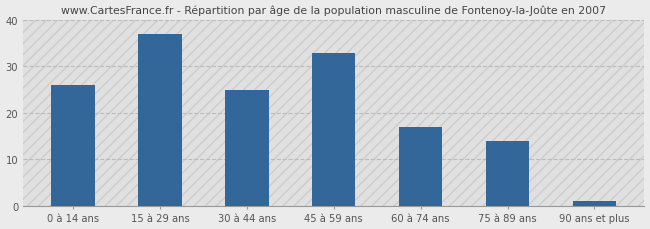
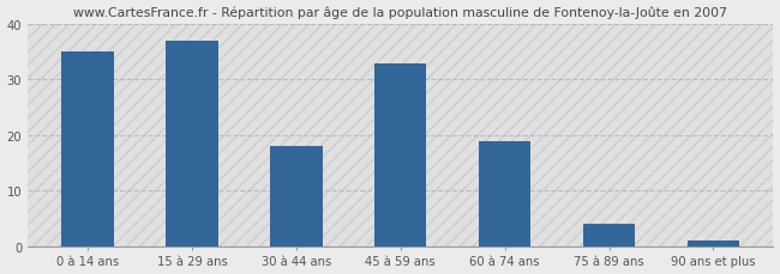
0 à 14 ans: 26 -> 35
30 à 44 ans: 25 -> 18
60 à 74 ans: 17 -> 19
75 à 89 ans: 14 -> 4
